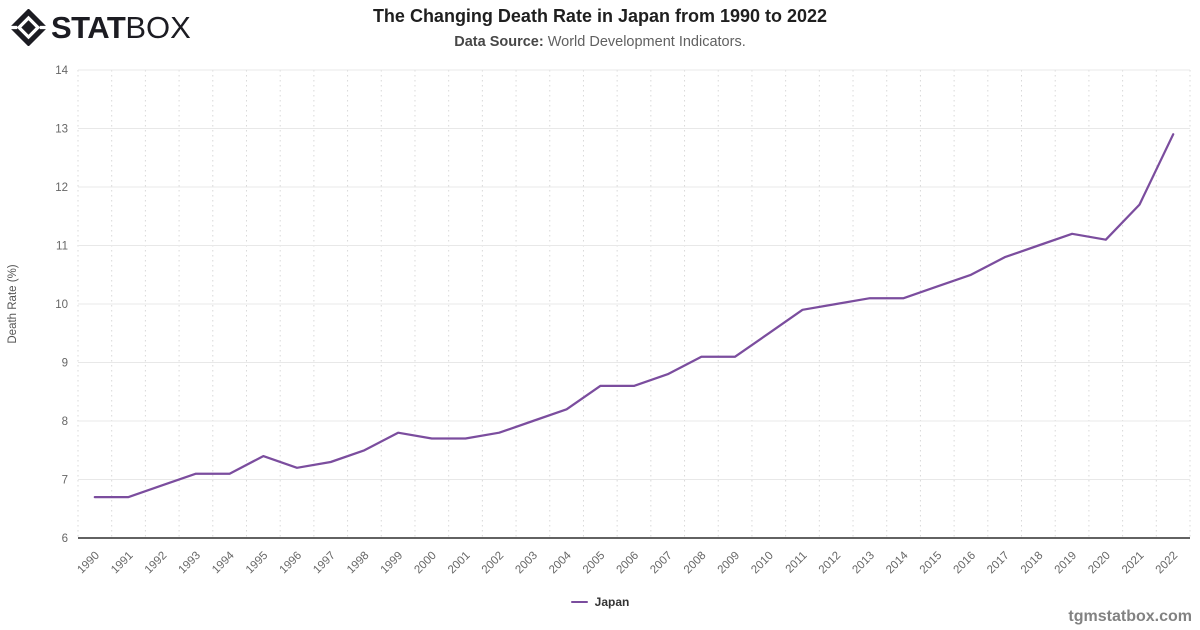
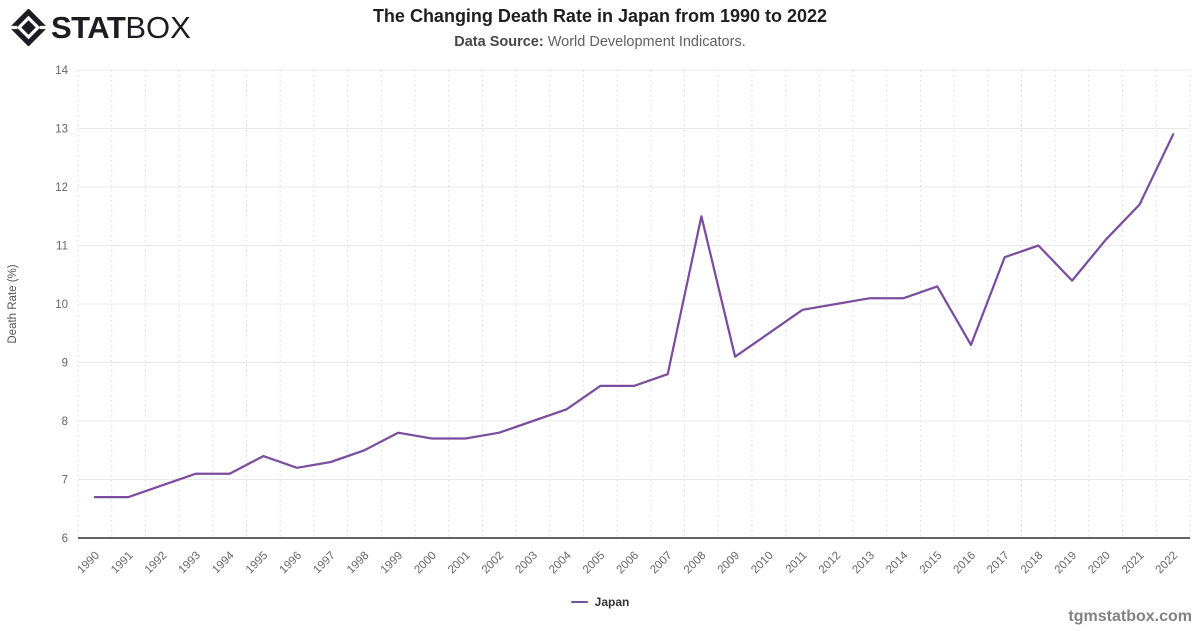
2008: 9.1 -> 11.5
2016: 10.5 -> 9.3
2019: 11.2 -> 10.4
